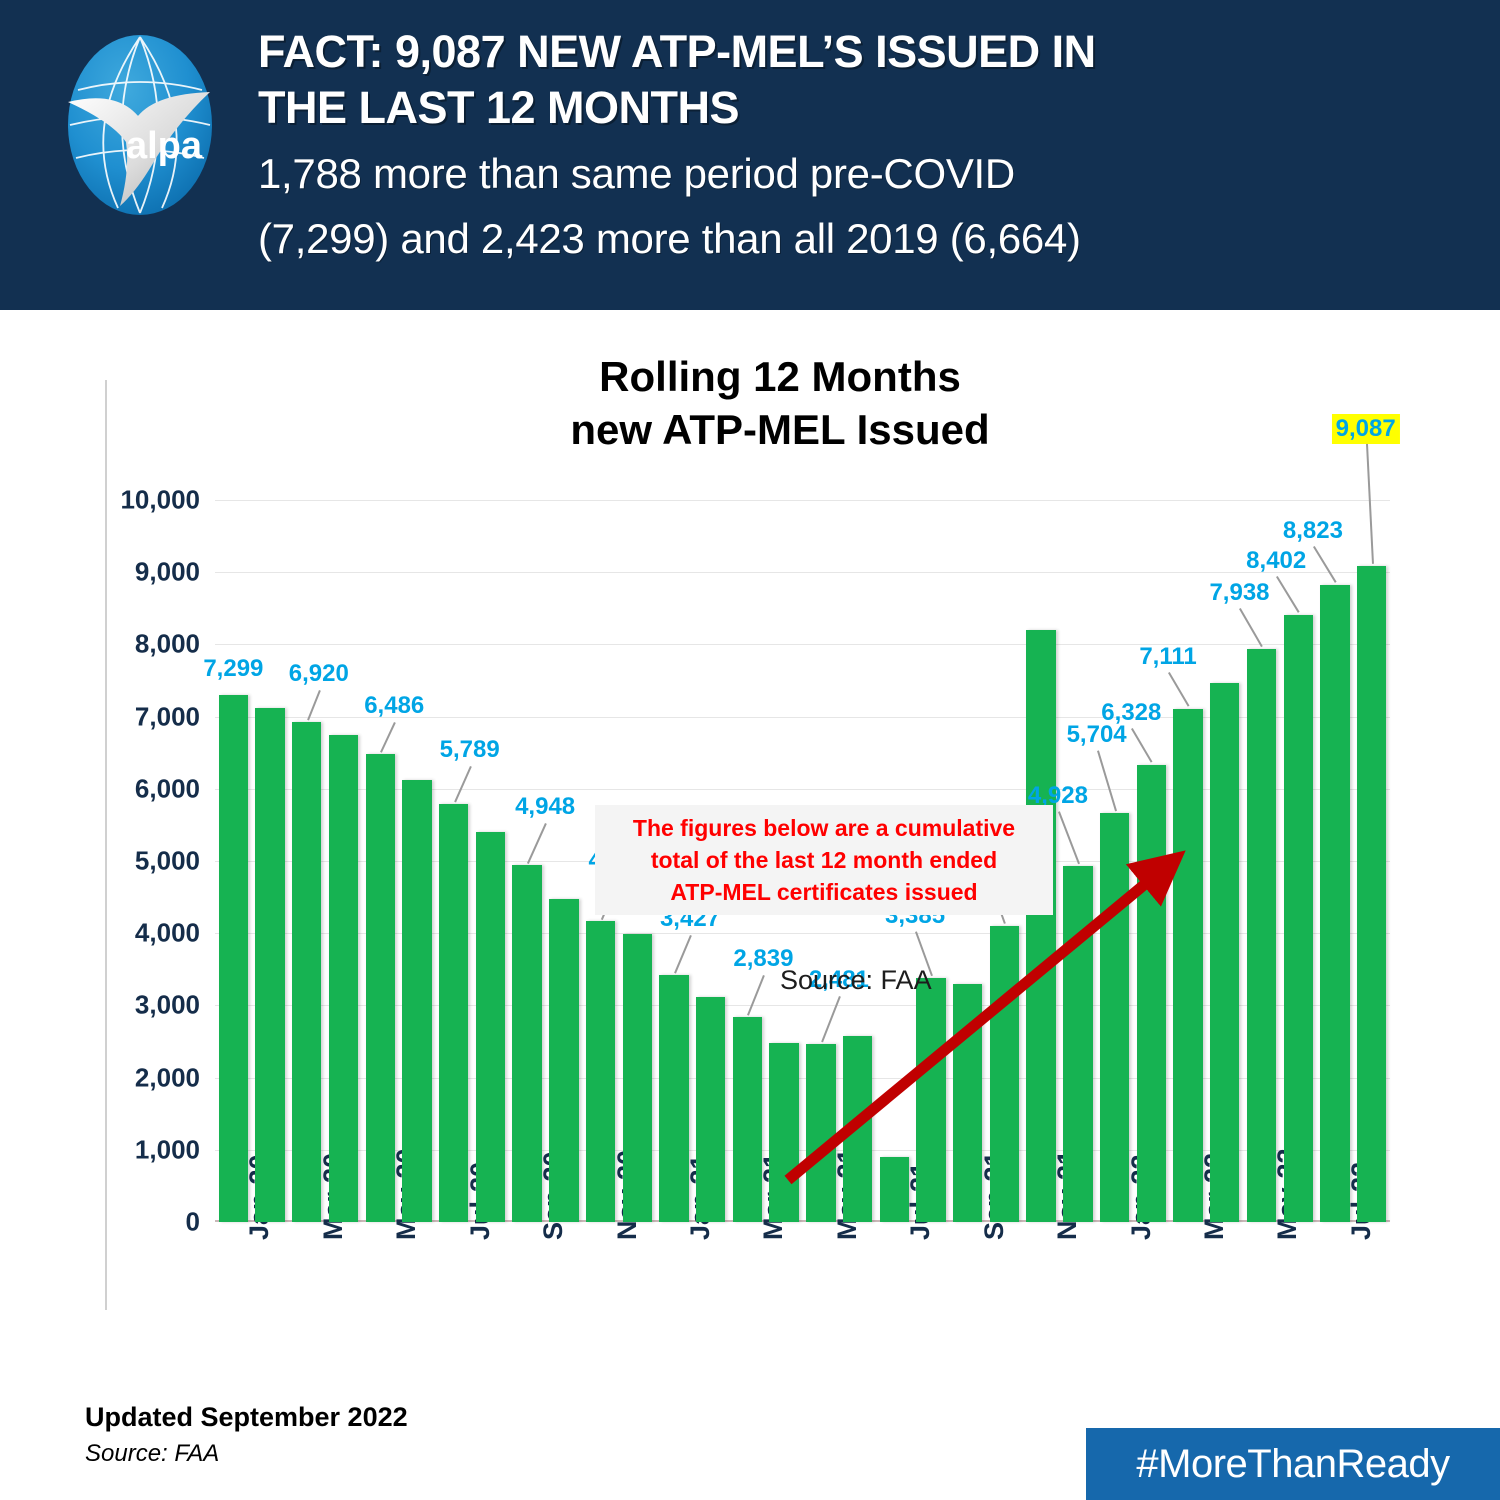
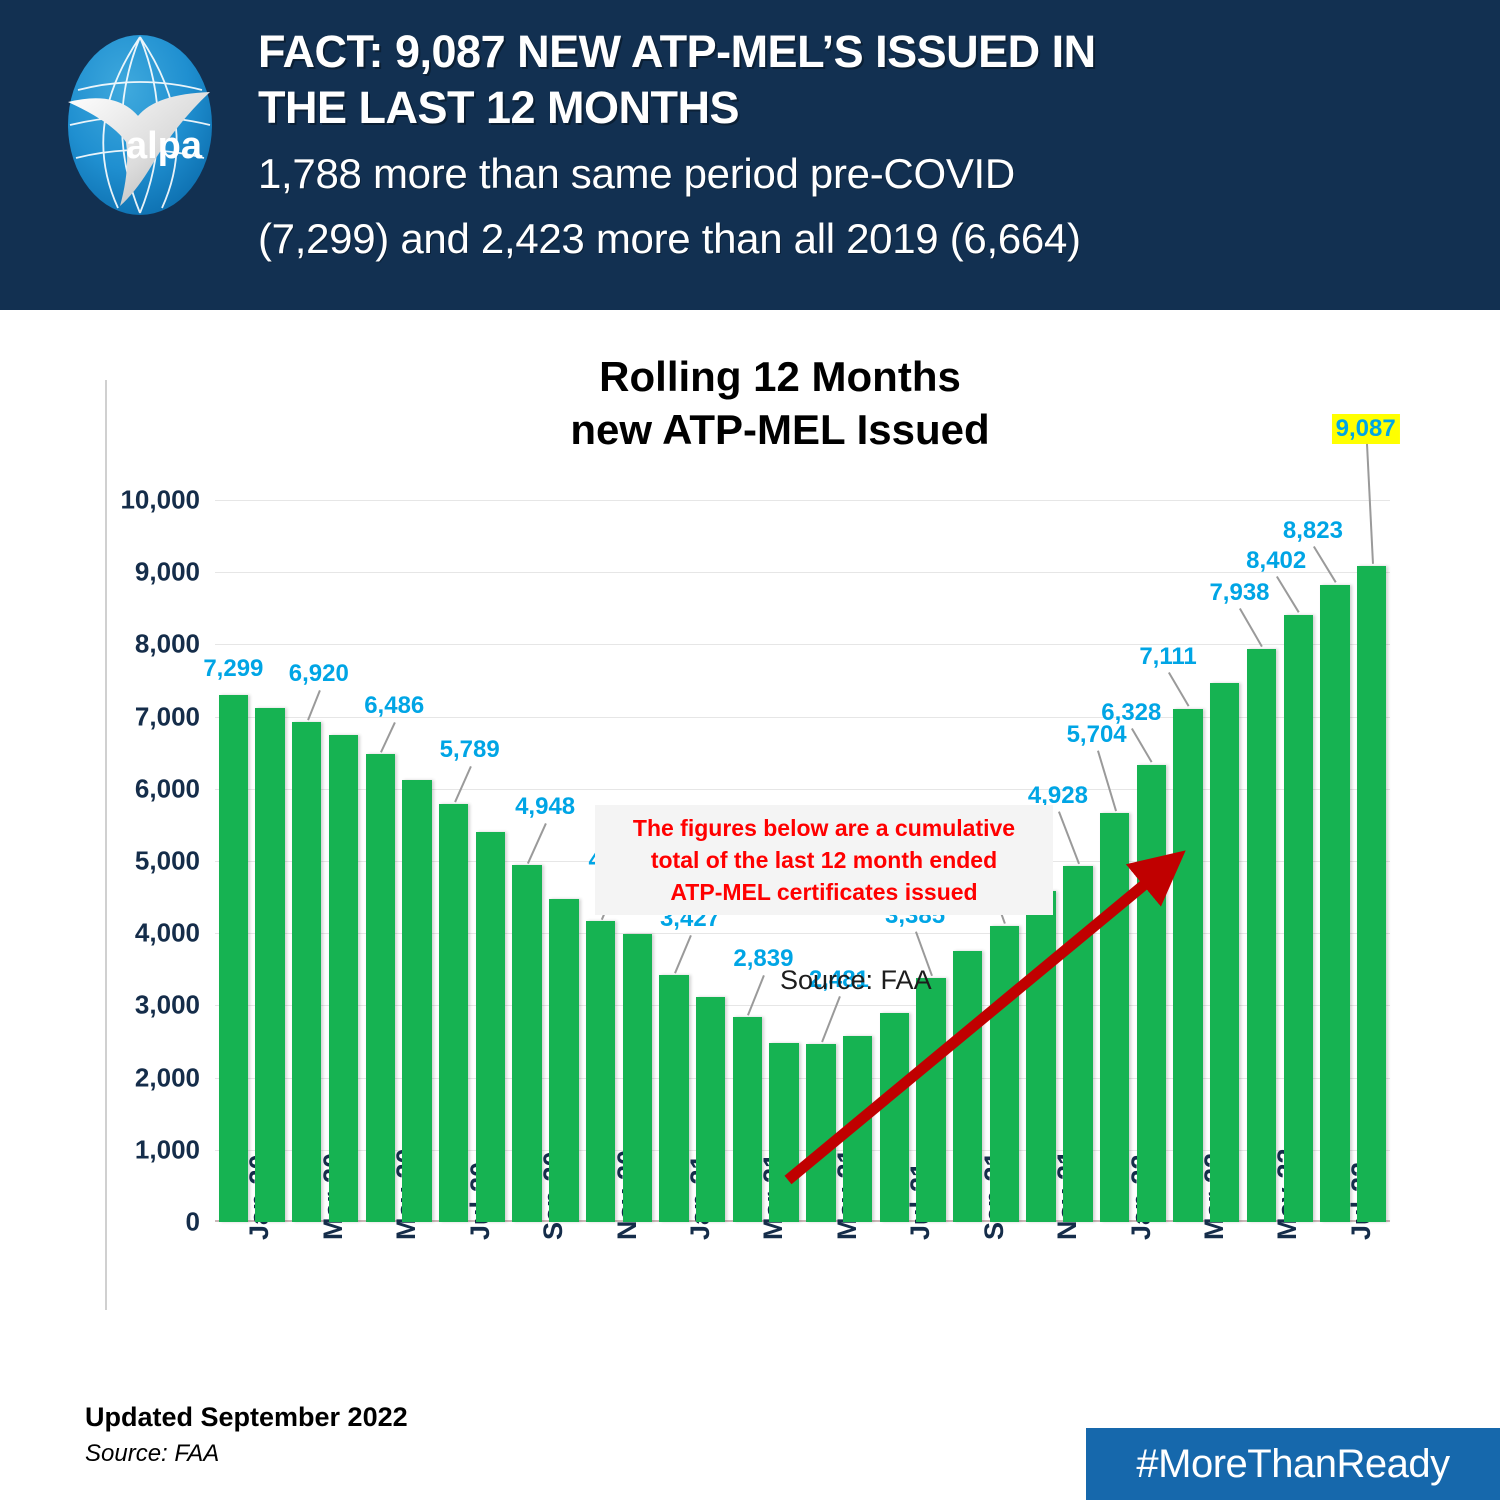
Jul-21: 900 -> 2900
Sep-21: 3300 -> 3800
Nov-21: 8200 -> 4600
